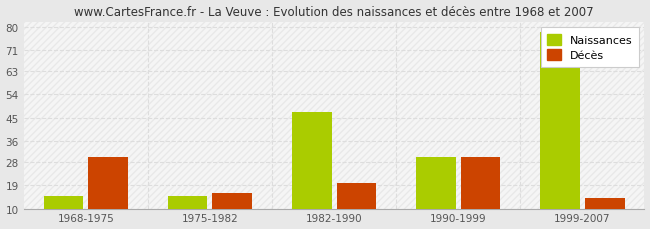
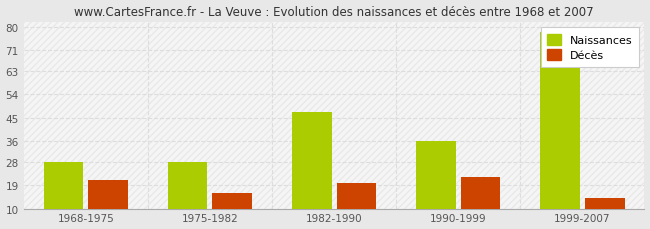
Naissances/1968-1975: 15 -> 28
Décès/1968-1975: 30 -> 21
Naissances/1975-1982: 15 -> 28
Naissances/1990-1999: 30 -> 36
Décès/1990-1999: 30 -> 22
